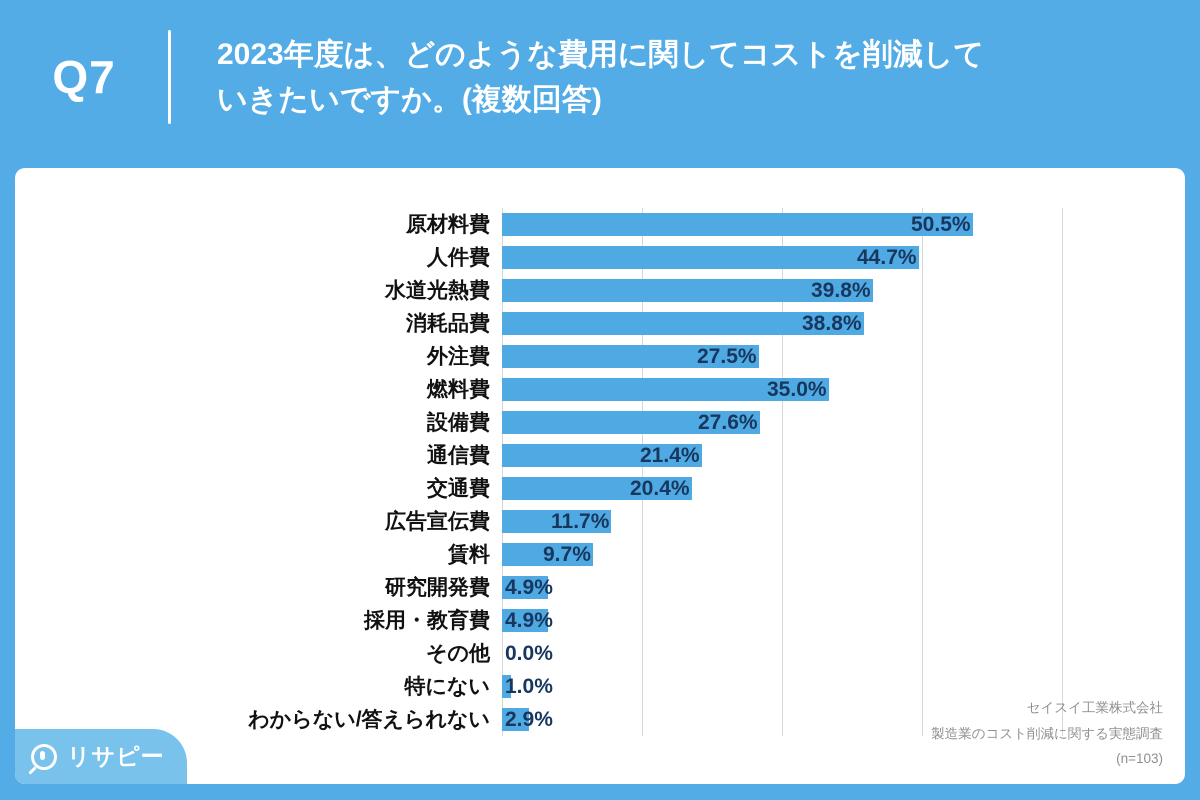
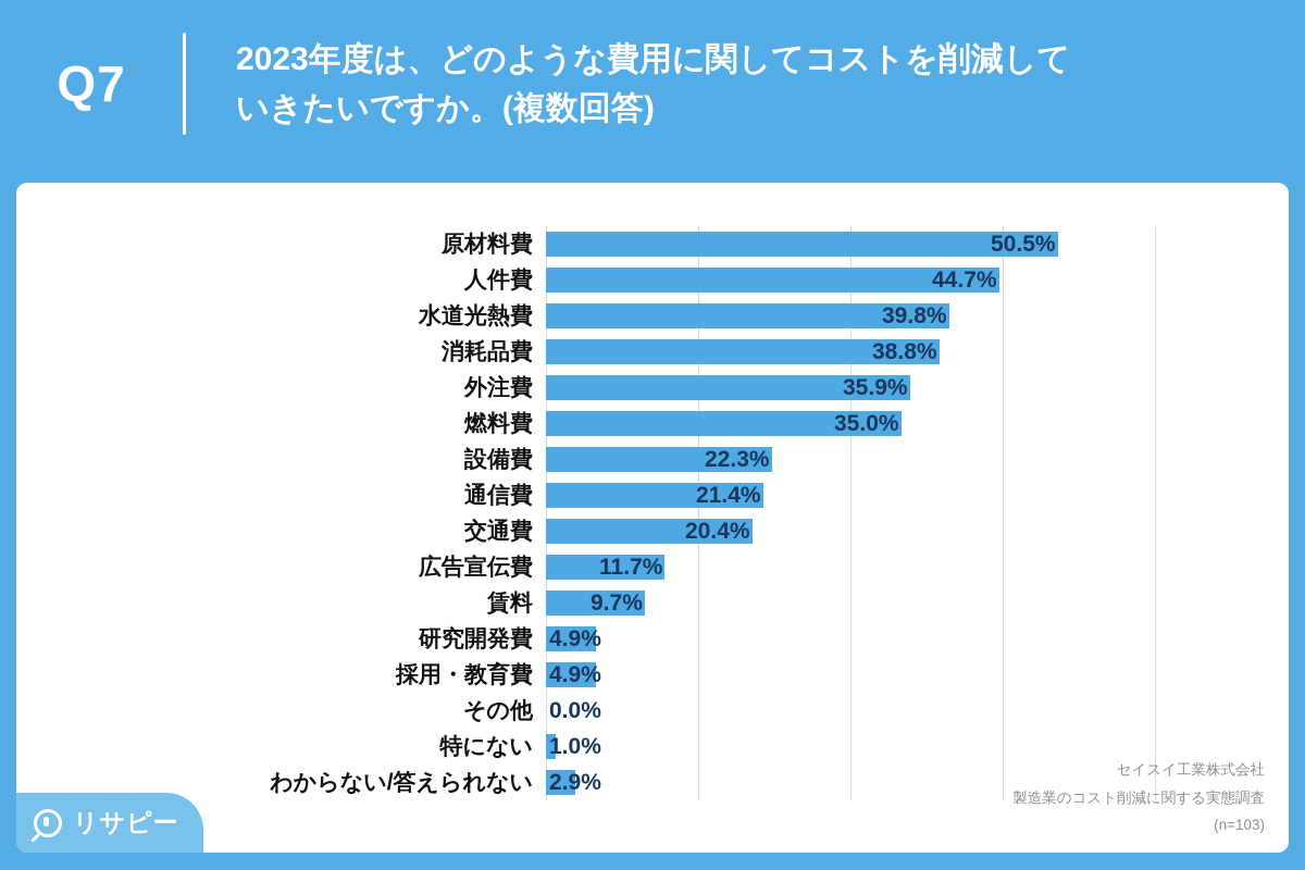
外注費: 27.5% -> 35.9%
設備費: 27.6% -> 22.3%
